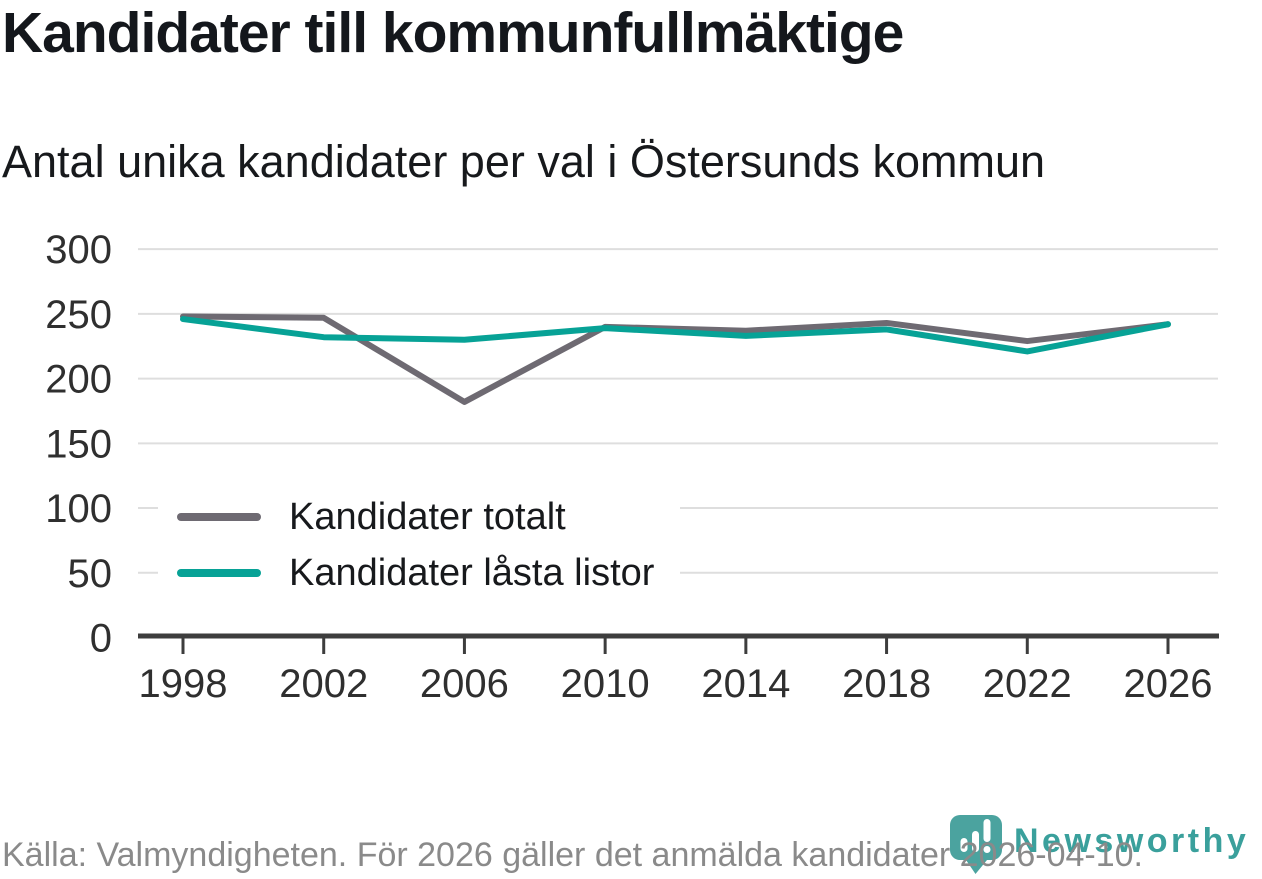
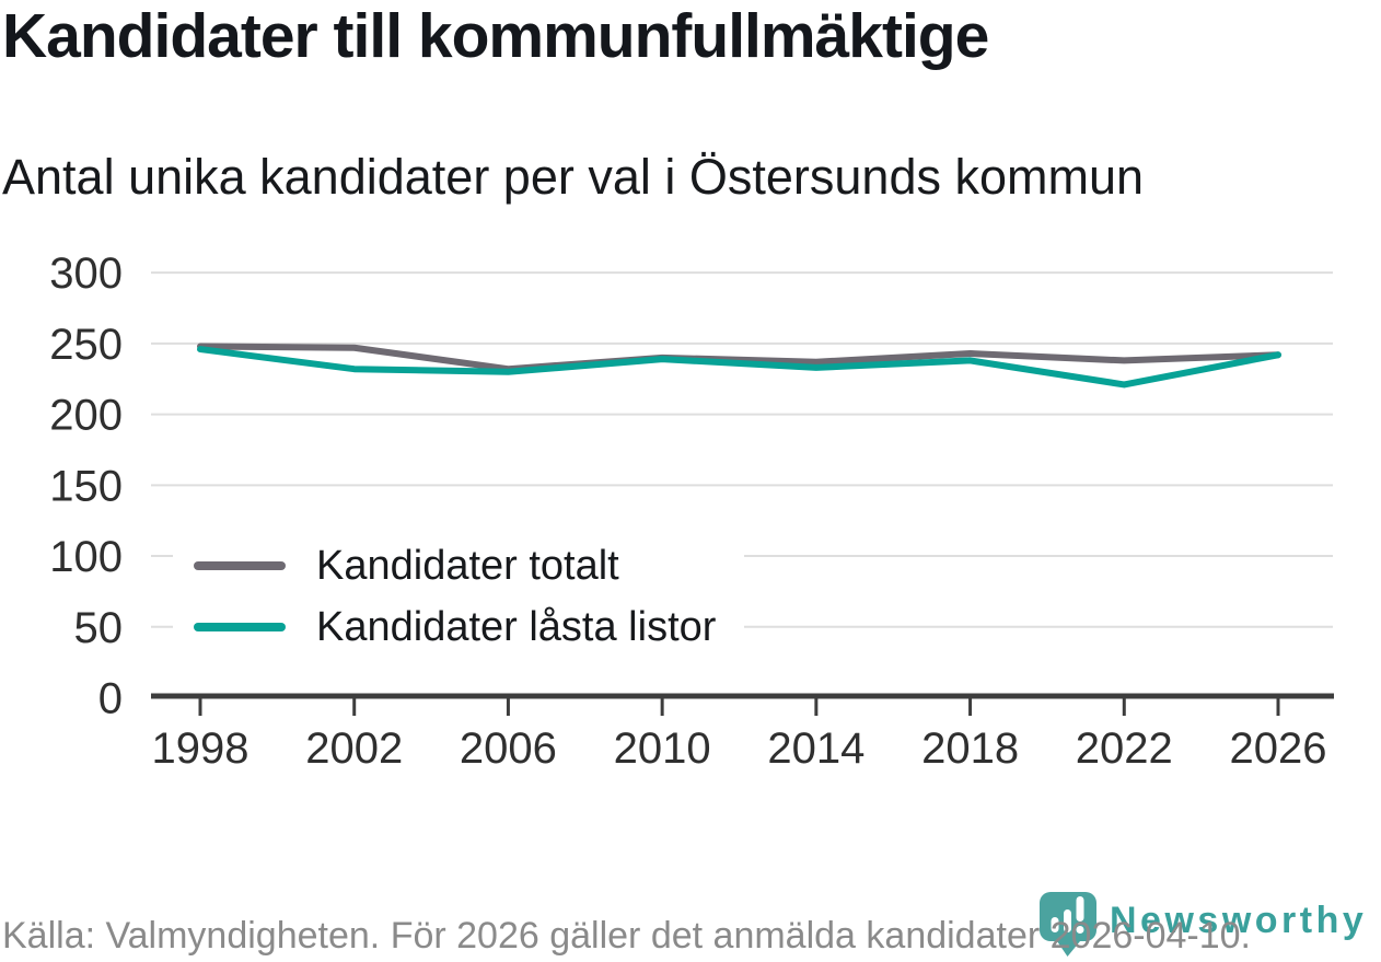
Kandidater totalt/2006: 182 -> 232
Kandidater totalt/2022: 229 -> 238
